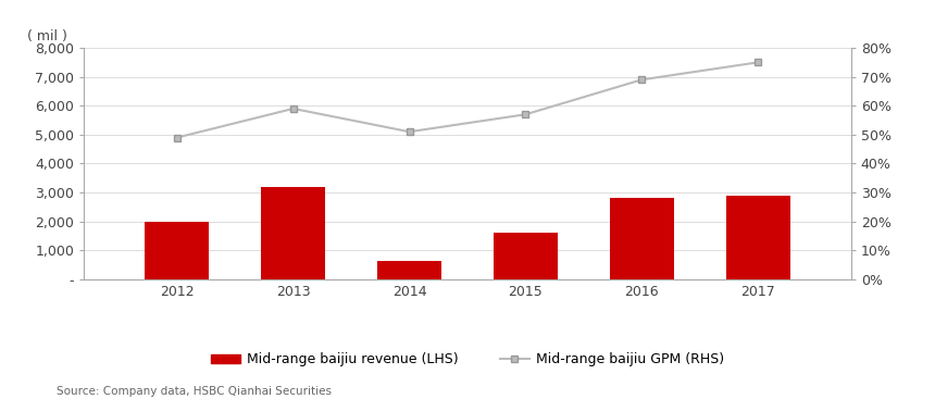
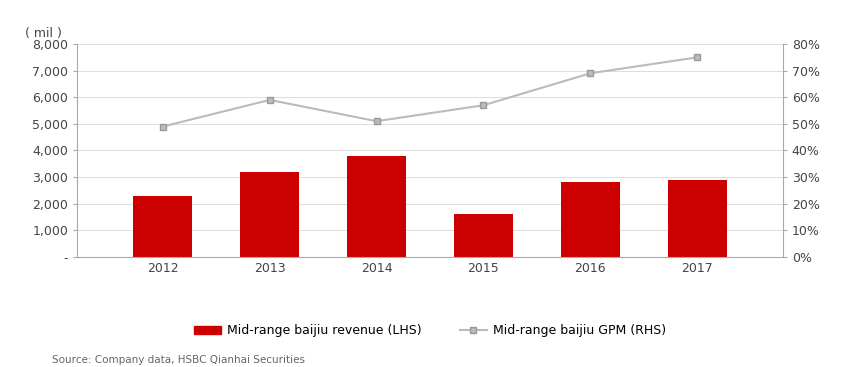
Mid-range baijiu revenue (LHS)/2012: 2,000 -> 2,300
Mid-range baijiu revenue (LHS)/2014: 650 -> 3,800
